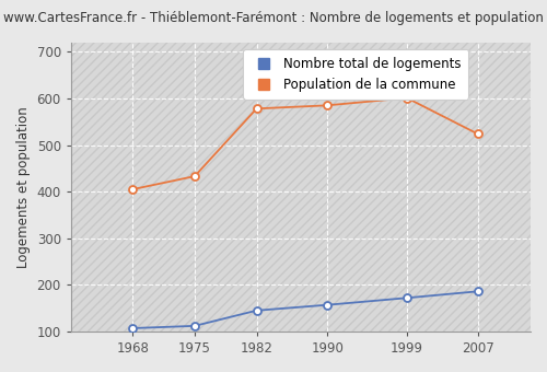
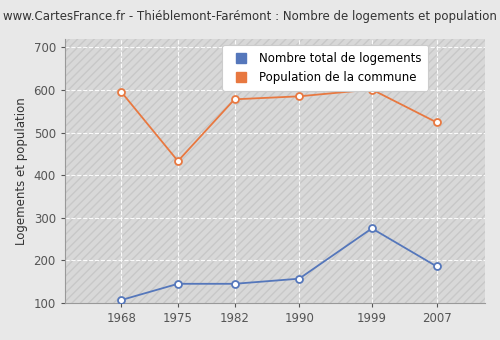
Population de la commune/1968: 405 -> 595
Nombre total de logements/1975: 112 -> 145
Nombre total de logements/1999: 172 -> 275
